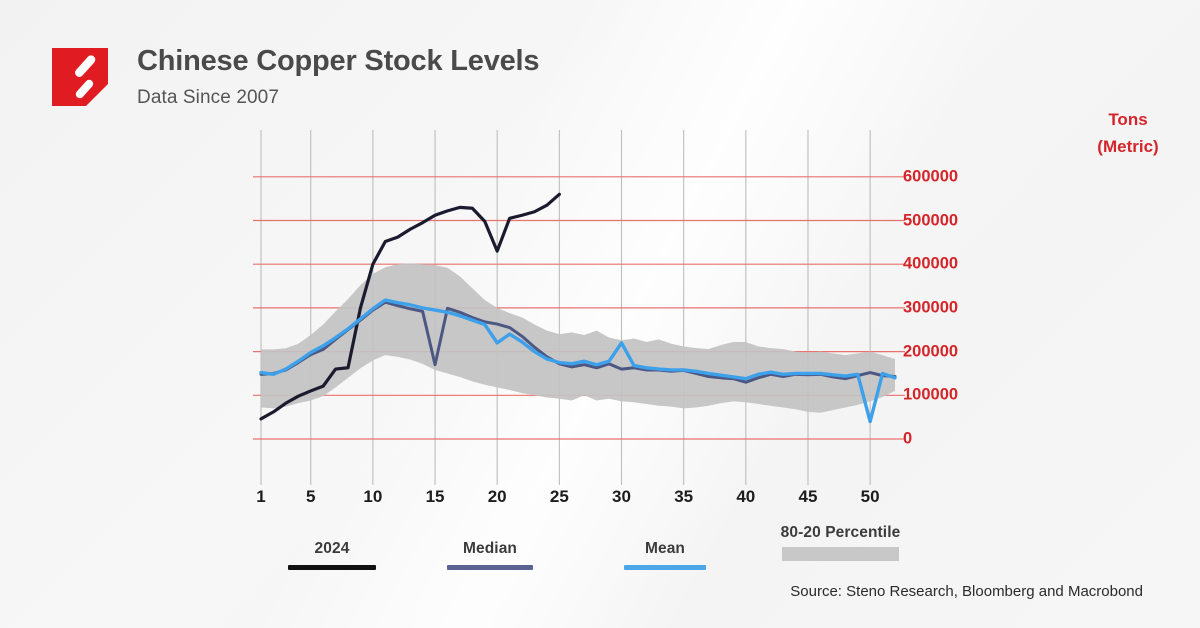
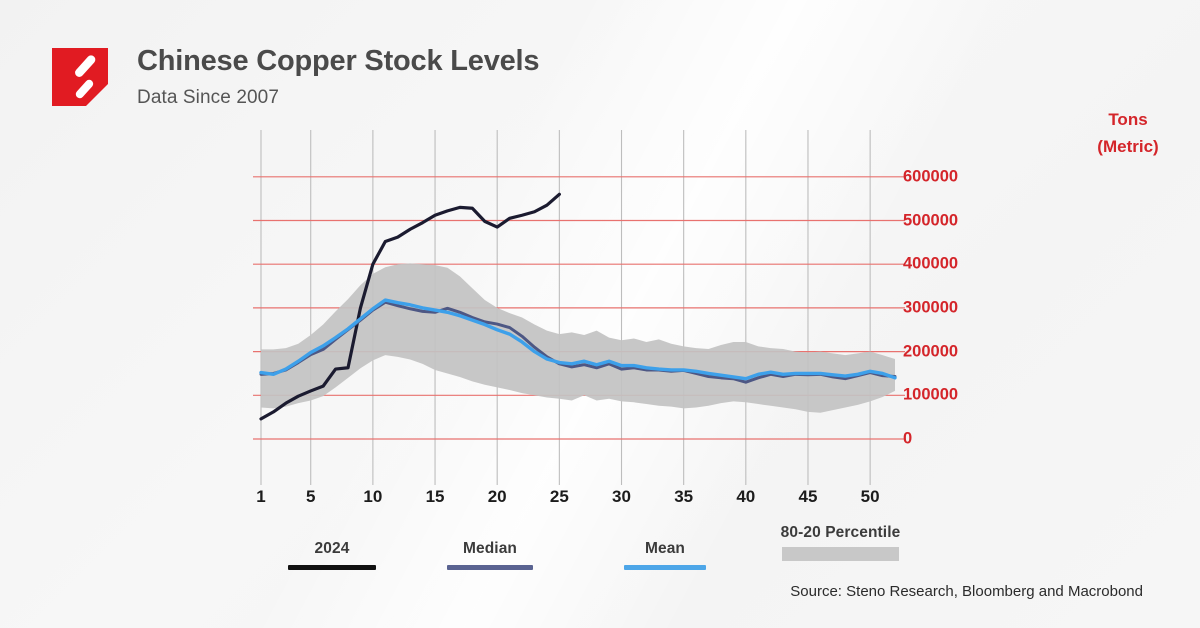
Median/15: 170000 -> 290000
2024/20: 430000 -> 480000
Mean/20: 220000 -> 250000
Mean/30: 220000 -> 170000
Mean/50: 40000 -> 160000
